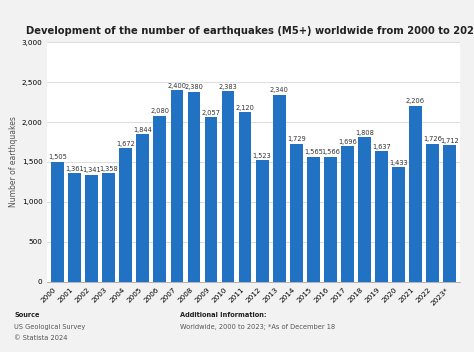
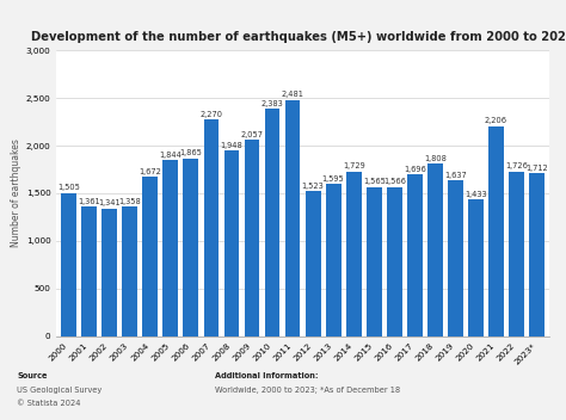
2006: 2,080 -> 1,860
2007: 2,400 -> 2,270
2008: 2,380 -> 1,950
2011: 2,120 -> 2,480
2013: 2,340 -> 1,600
